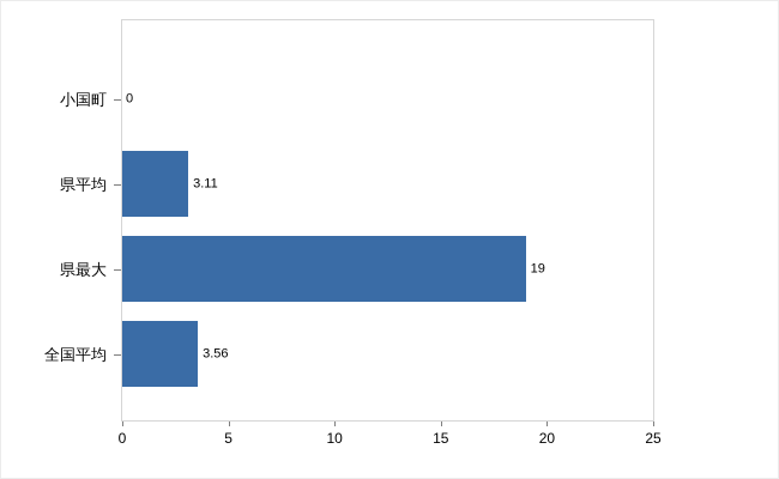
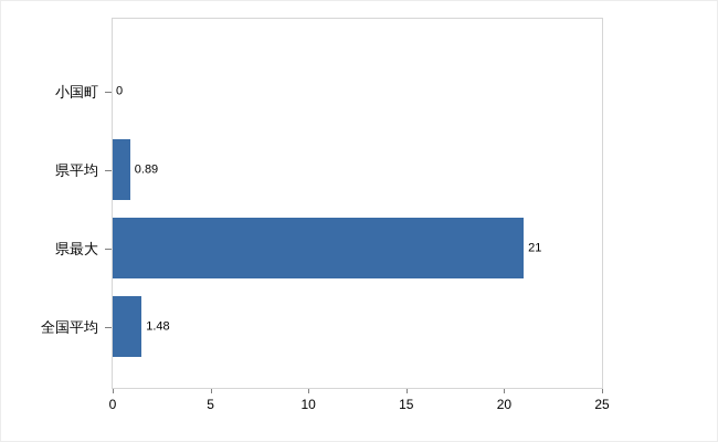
県平均: 3.11 -> 0.89
県最大: 19 -> 21
全国平均: 3.56 -> 1.48
